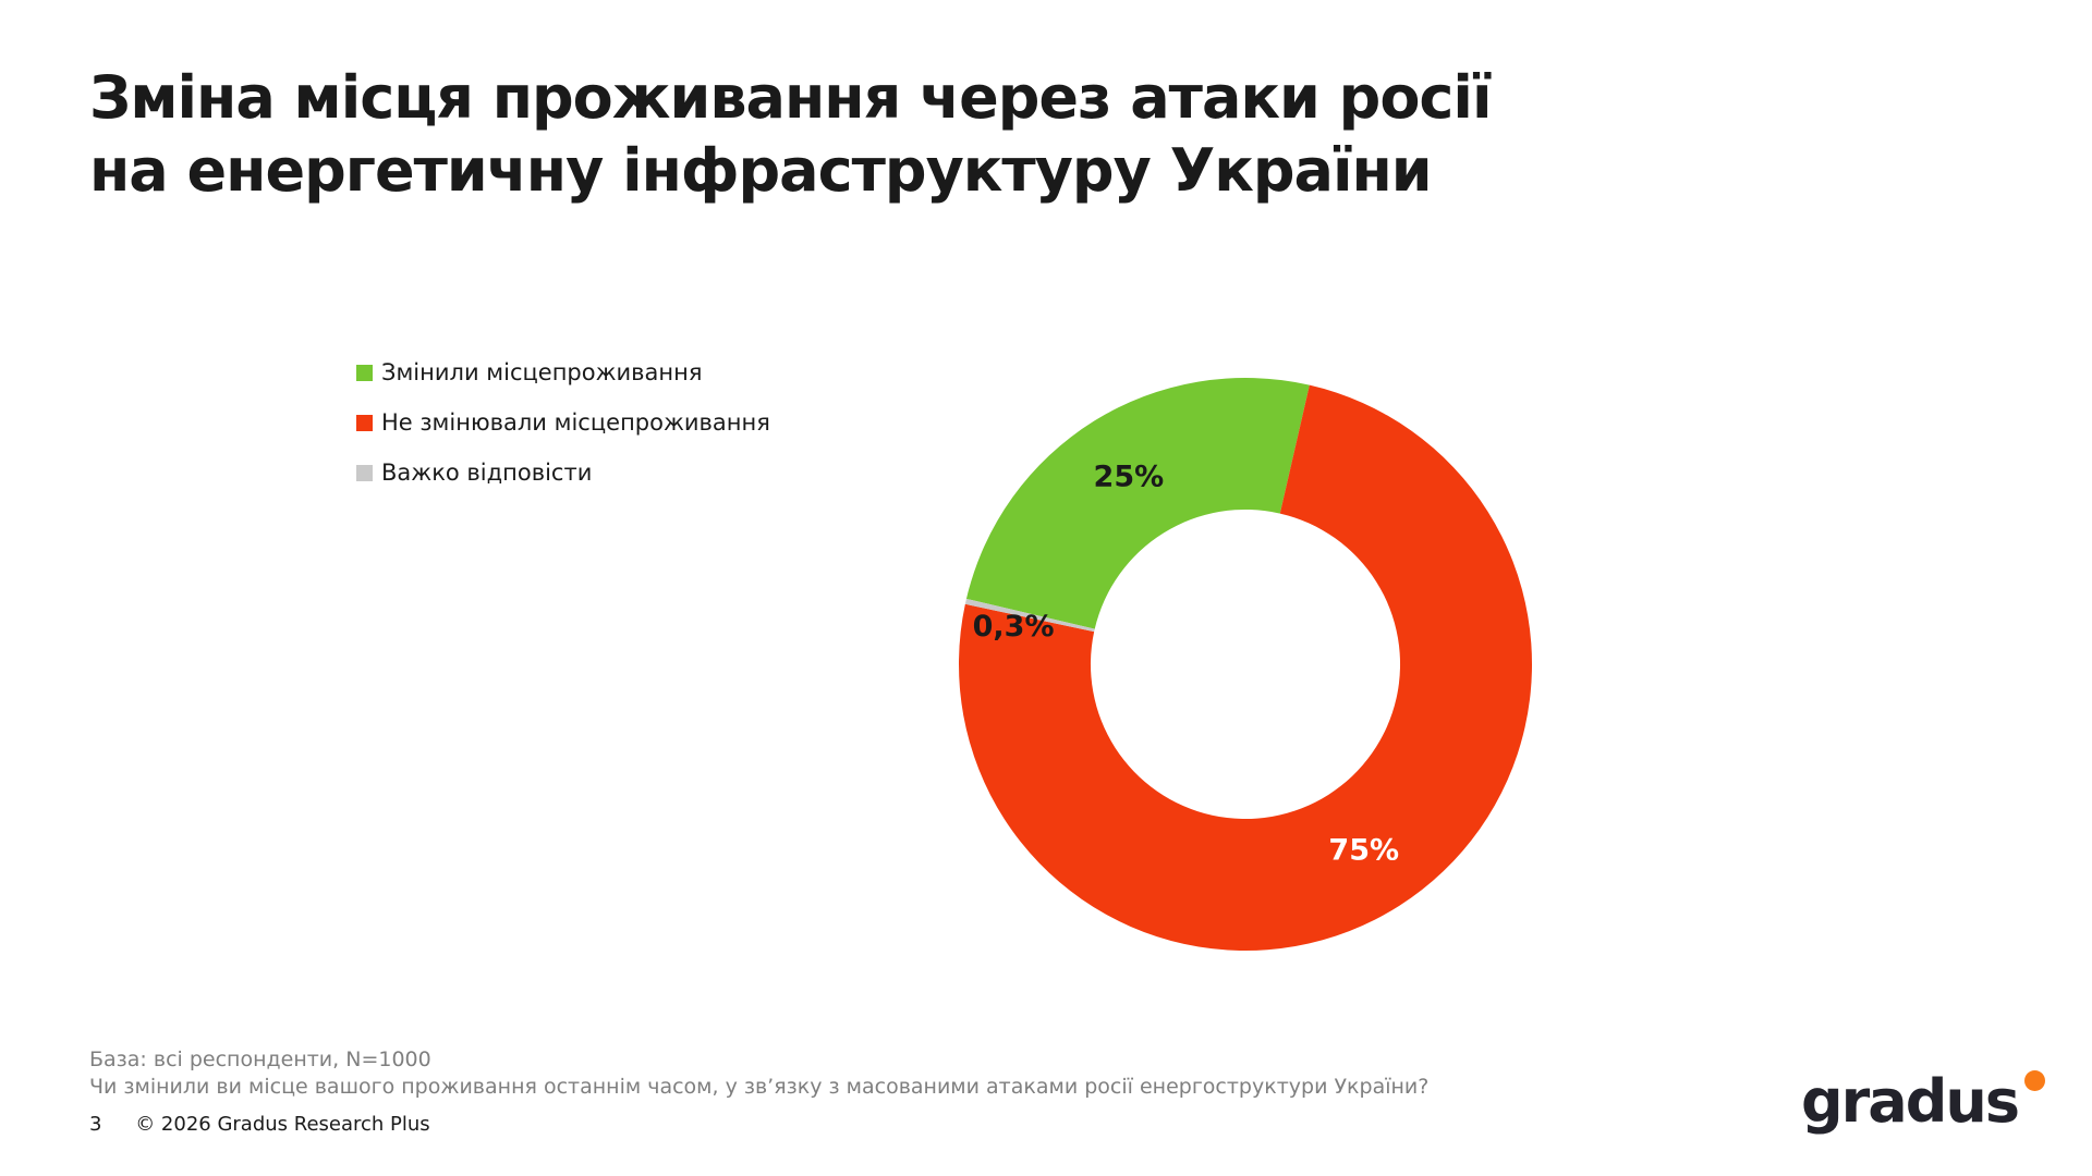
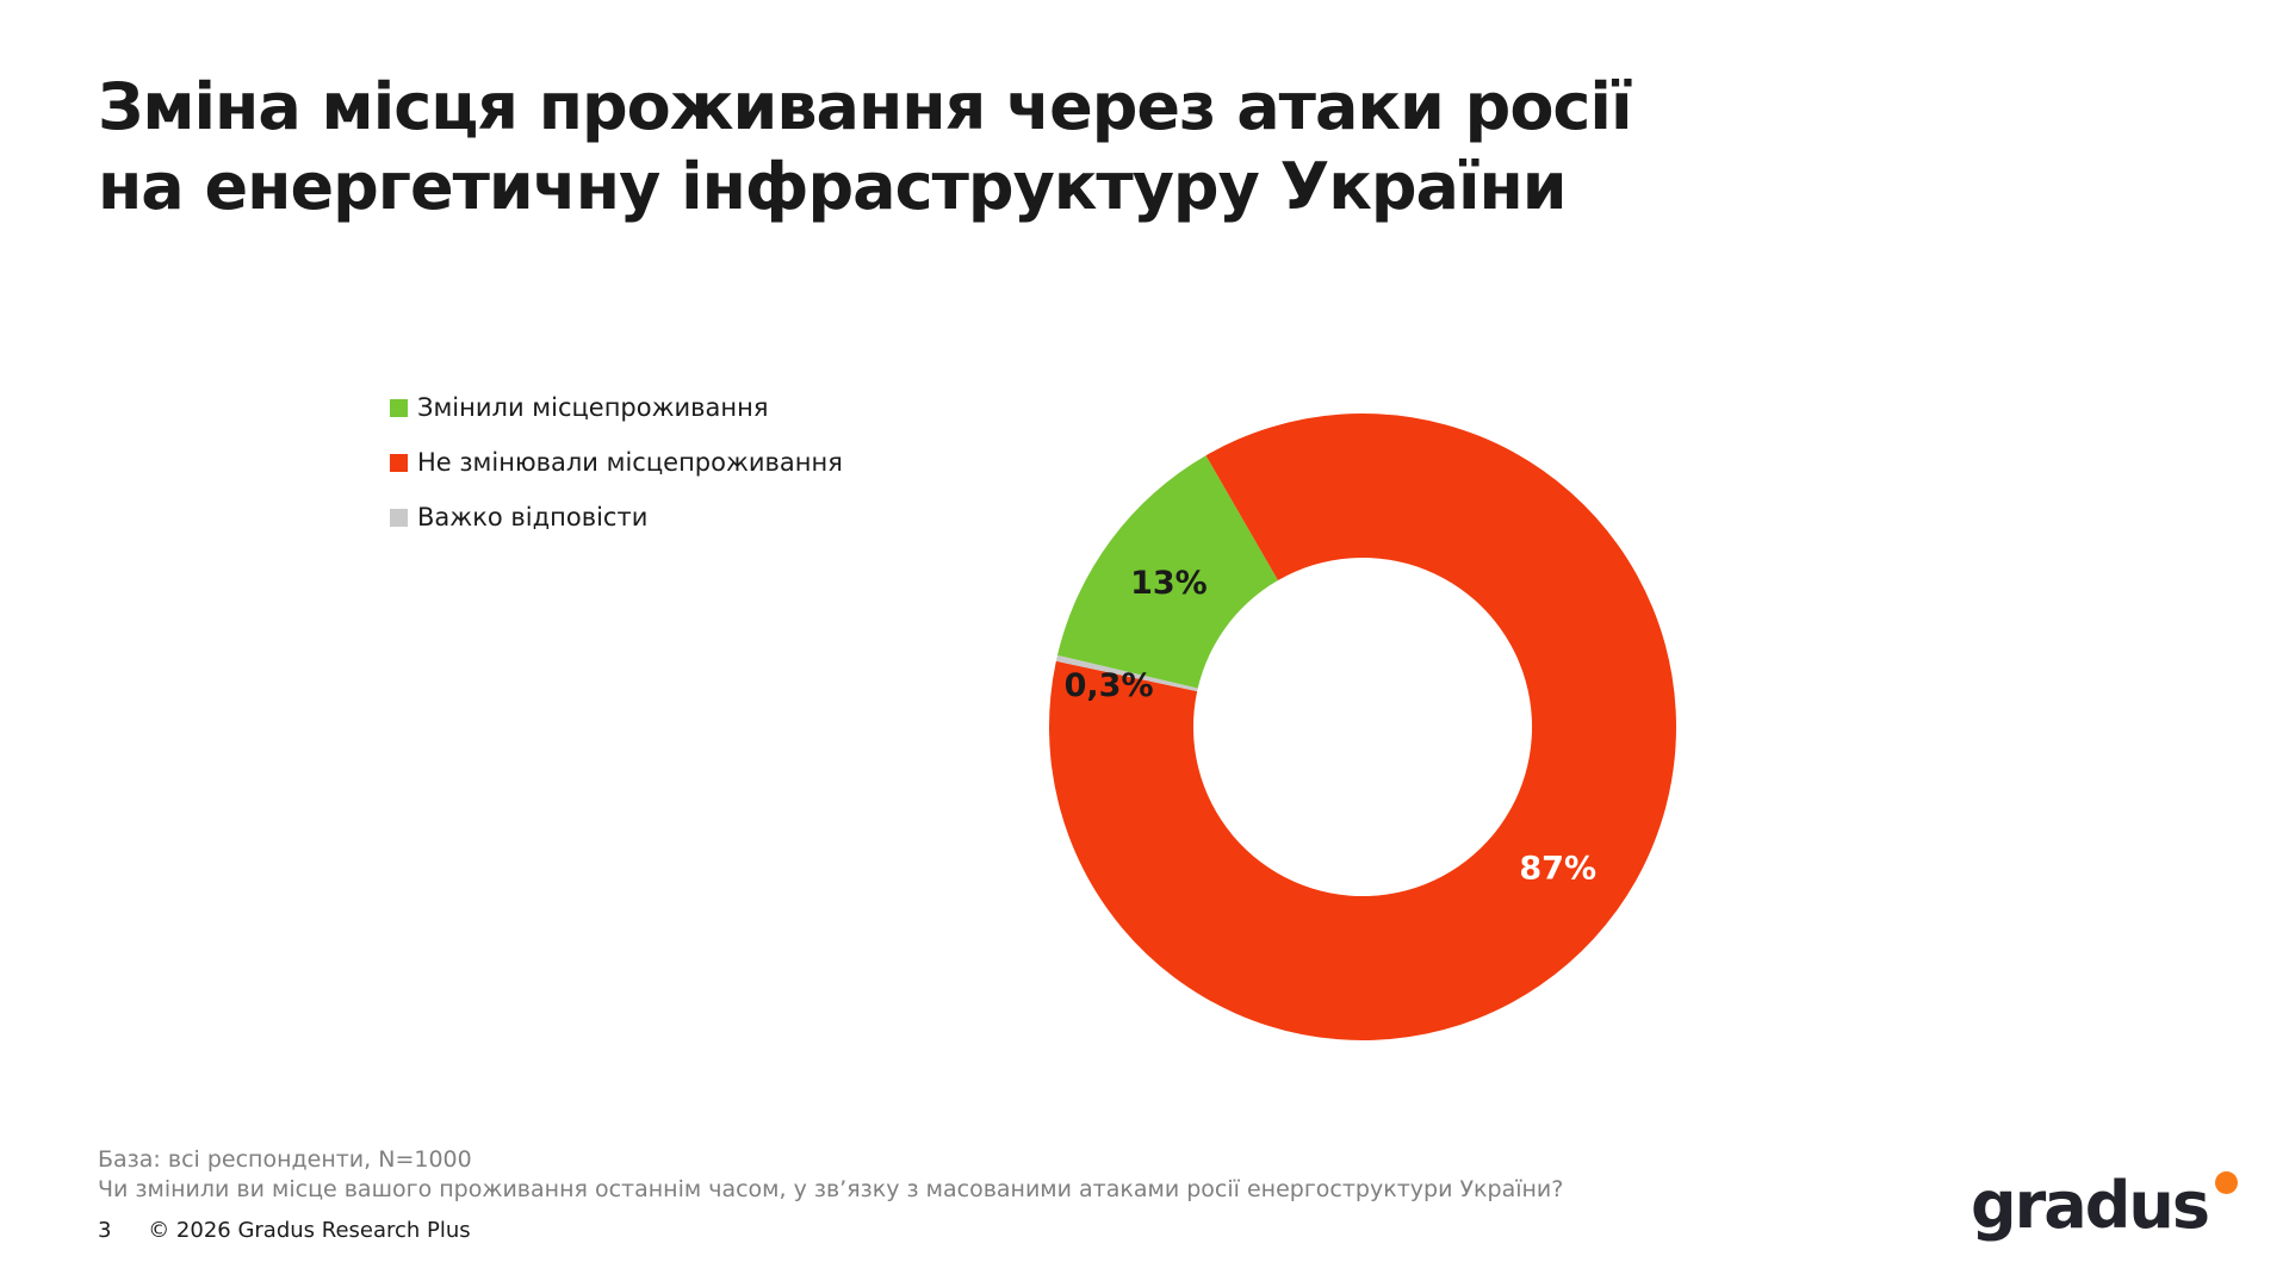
Змінили місцепроживання: 25% -> 13%
Не змінювали місцепроживання: 75% -> 87%
